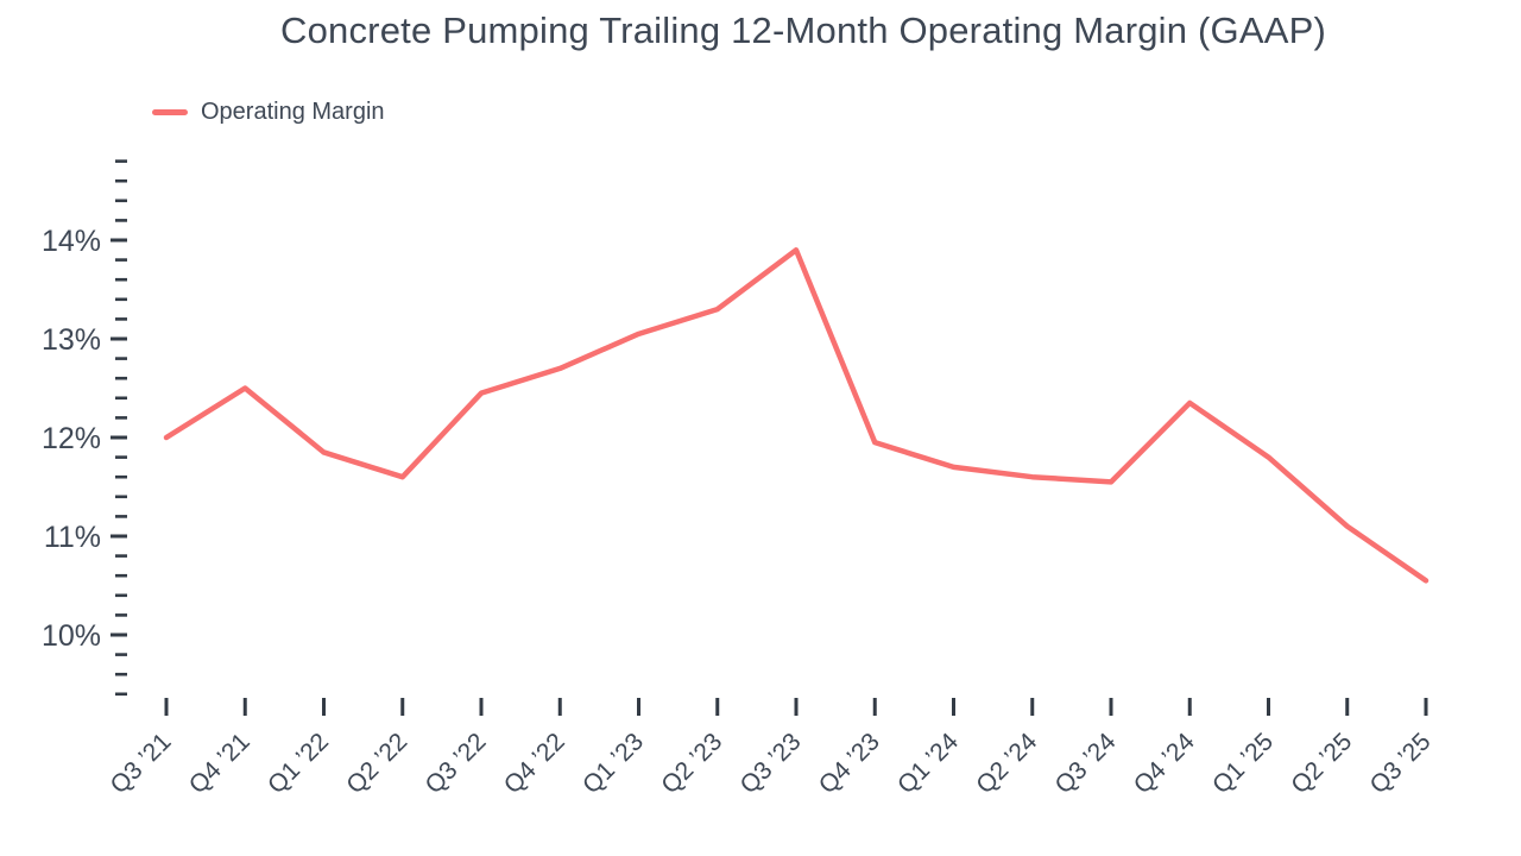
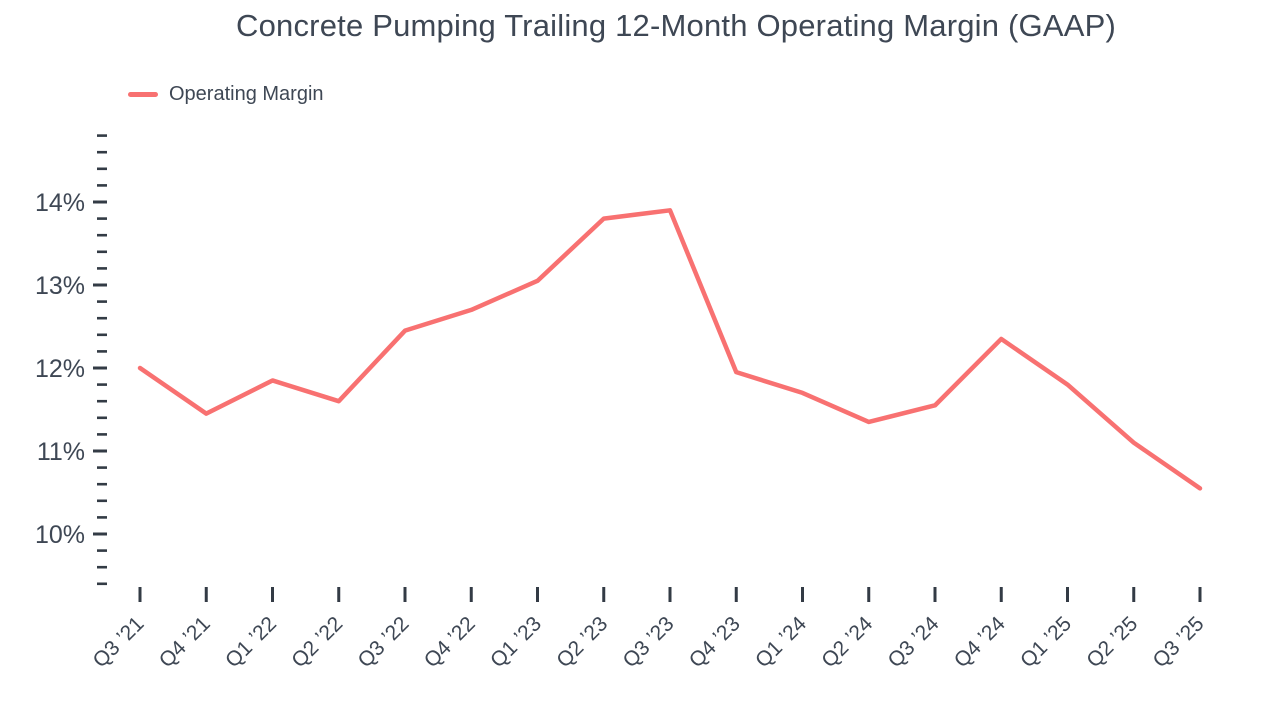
Q4 ’21: 12.5% -> 11.4%
Q2 ’23: 13.3% -> 13.8%
Q2 ’24: 11.6% -> 11.3%
